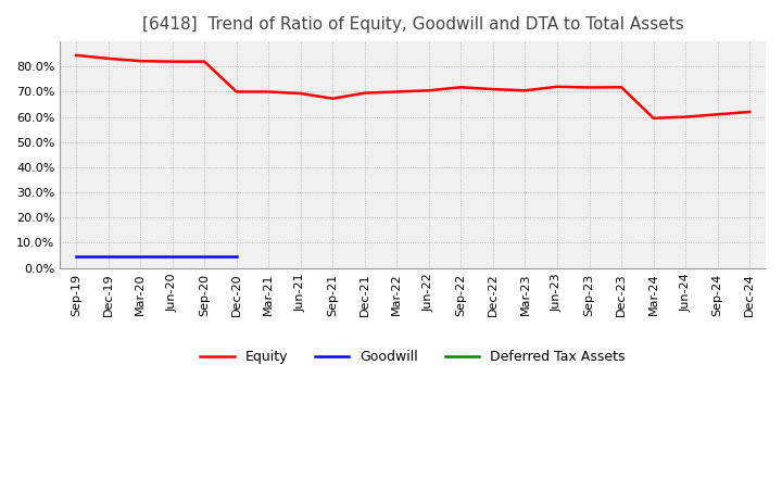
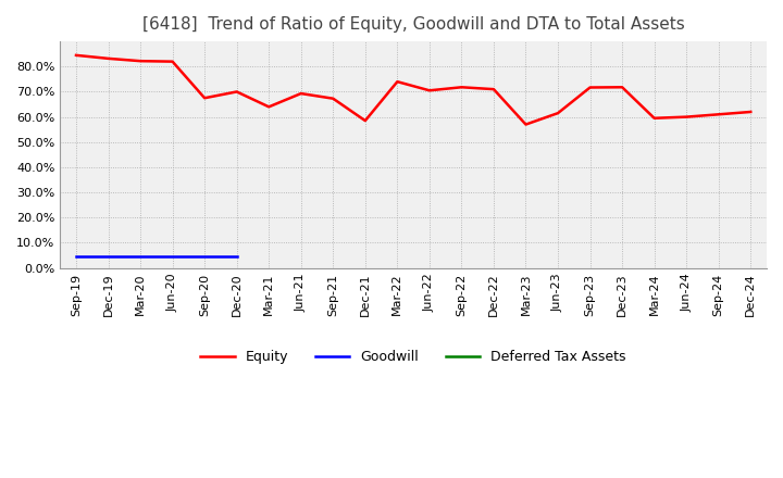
Equity/Sep-20: 82.0% -> 67.5%
Equity/Mar-21: 70.0% -> 64.0%
Equity/Dec-21: 69.5% -> 58.5%
Equity/Mar-22: 70.0% -> 74.0%
Equity/Mar-23: 70.5% -> 57.0%
Equity/Jun-23: 72.0% -> 61.5%
